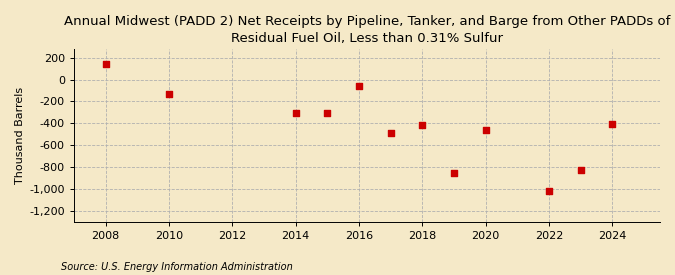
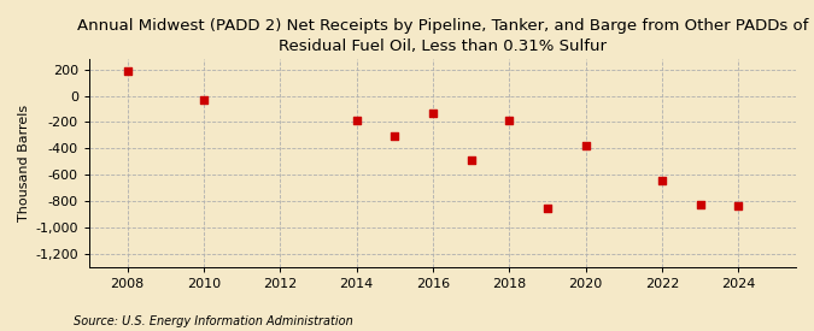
2008: 140 -> 190
2010: -130 -> -30
2014: -310 -> -190
2016: -60 -> -130
2018: -420 -> -190
2020: -460 -> -380
2022: -1,020 -> -640
2024: -410 -> -840
